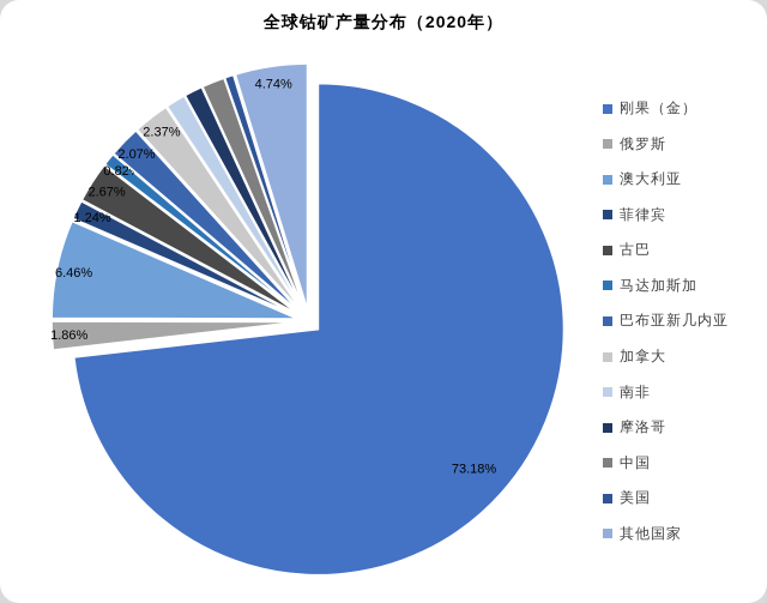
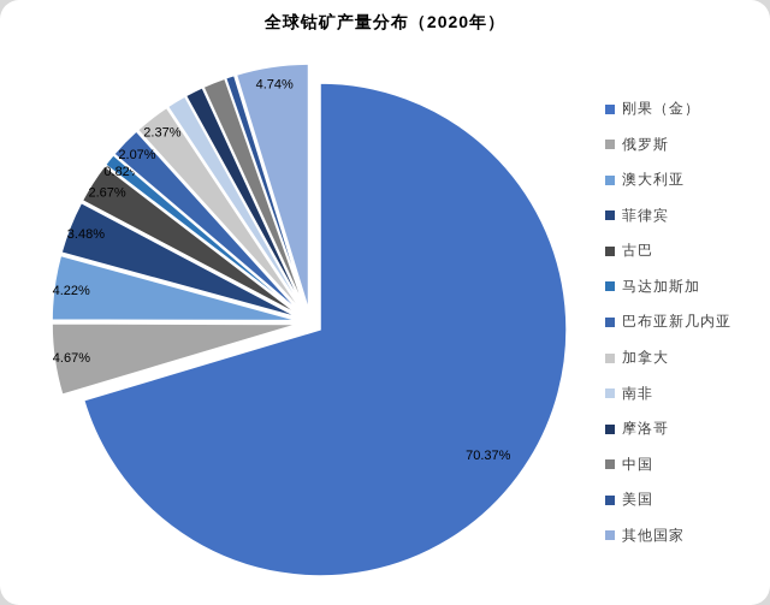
刚果（金）: 73.18% -> 70.37%
俄罗斯: 1.86% -> 4.67%
澳大利亚: 6.46% -> 4.22%
菲律宾: 1.24% -> 3.48%
